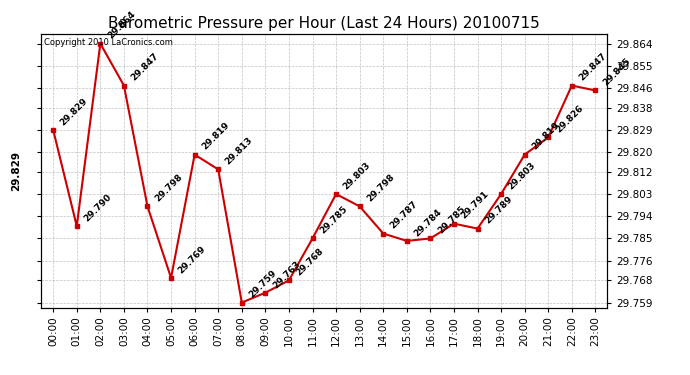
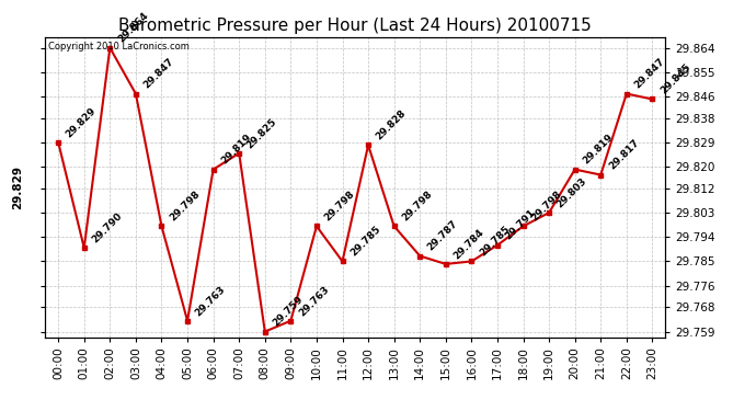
05:00: 29.769 -> 29.763
07:00: 29.813 -> 29.825
10:00: 29.768 -> 29.798
12:00: 29.803 -> 29.828
18:00: 29.789 -> 29.798
21:00: 29.826 -> 29.817
